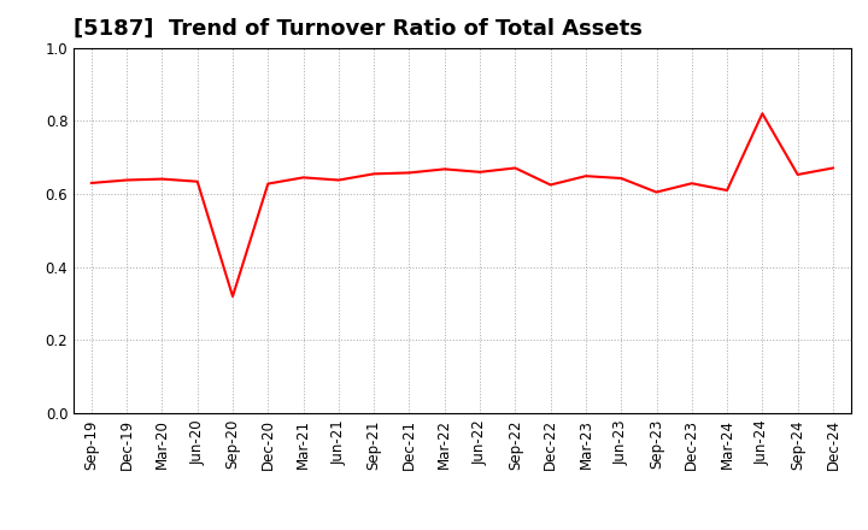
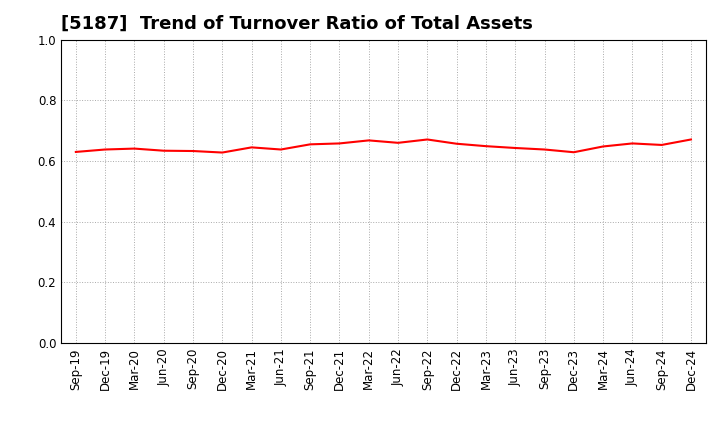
Sep-20: 0.320 -> 0.633
Dec-22: 0.625 -> 0.657
Sep-23: 0.605 -> 0.638
Mar-24: 0.610 -> 0.648
Jun-24: 0.820 -> 0.658
